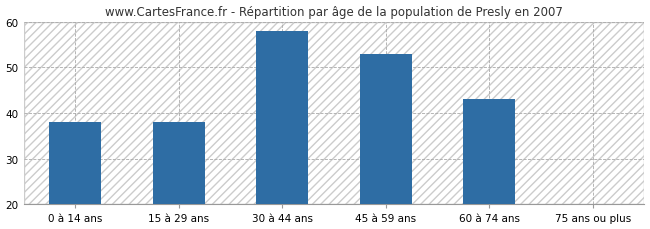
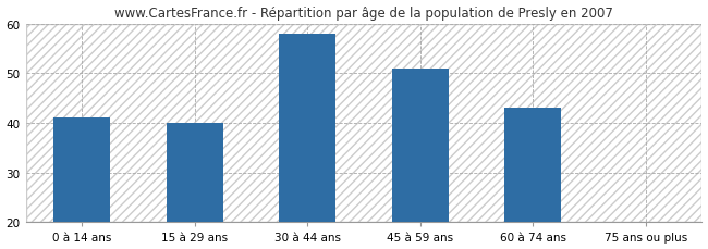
0 à 14 ans: 38 -> 41
15 à 29 ans: 38 -> 40
45 à 59 ans: 53 -> 51
